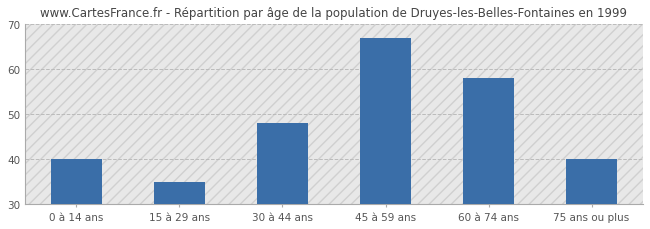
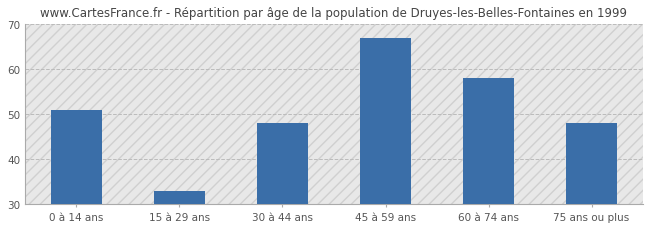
0 à 14 ans: 40 -> 51
15 à 29 ans: 35 -> 33
75 ans ou plus: 40 -> 48
